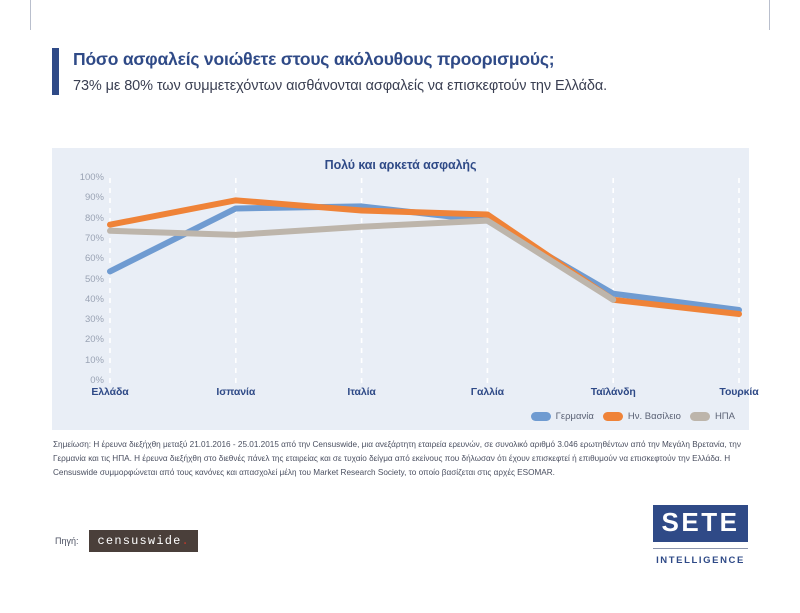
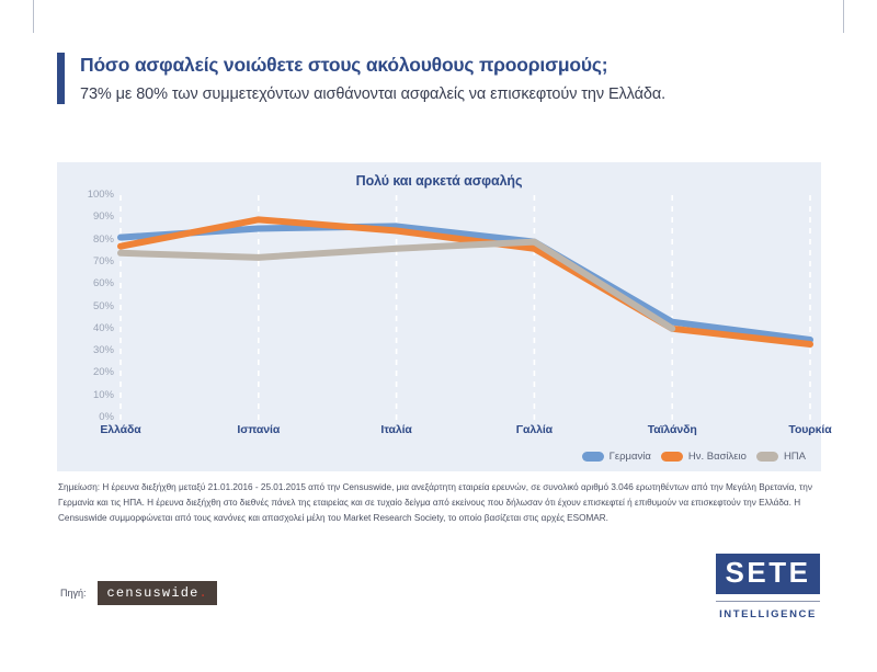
Γερμανία/Ελλάδα: 54% -> 81%
Ην. Βασίλειο/Γαλλία: 82% -> 76%
